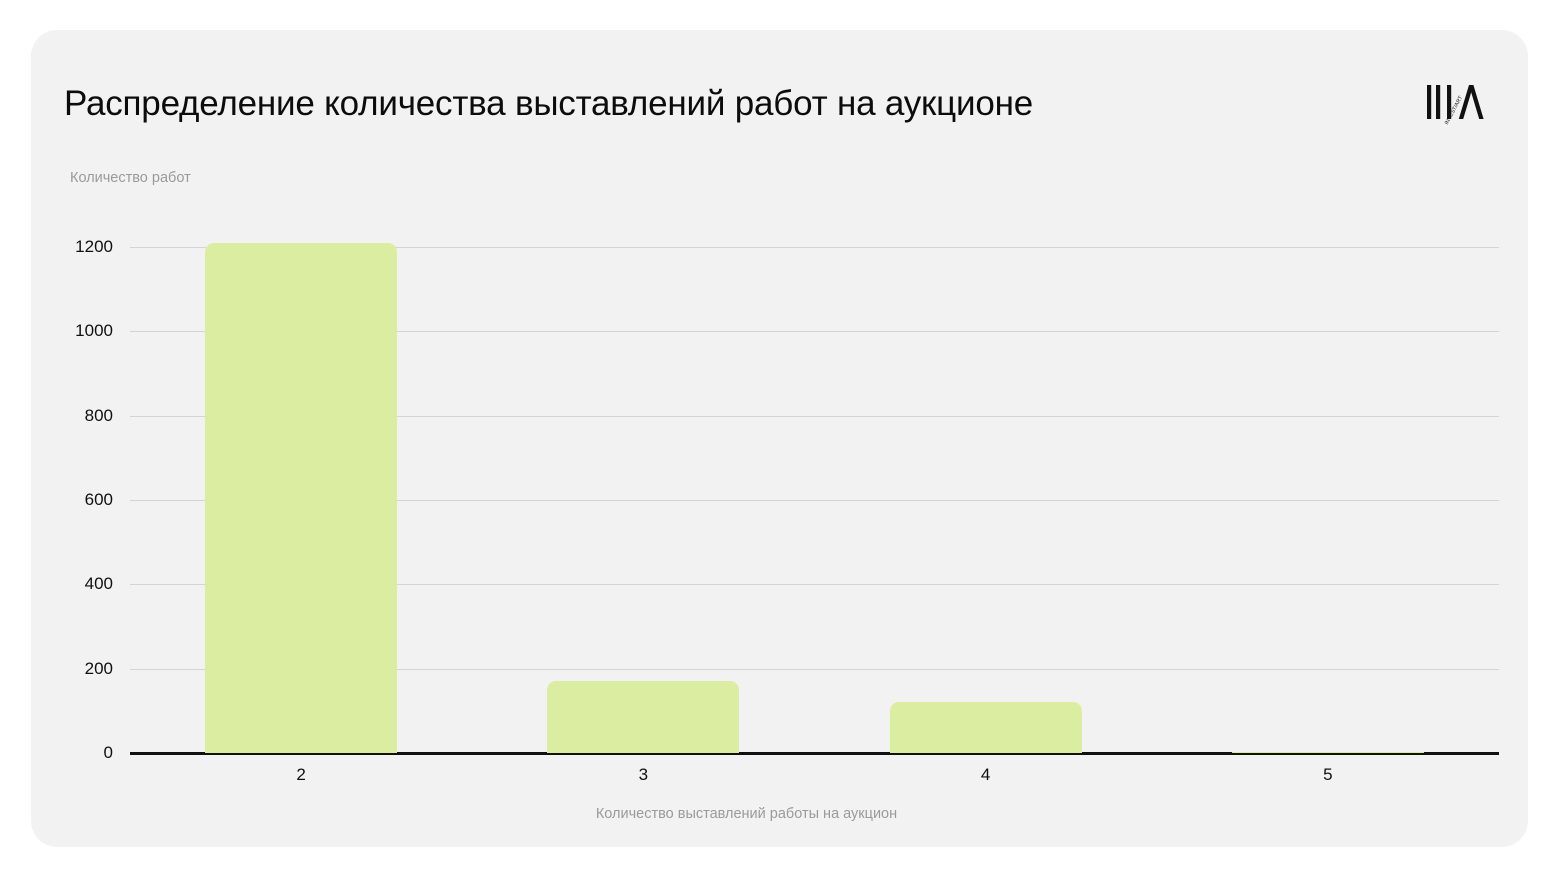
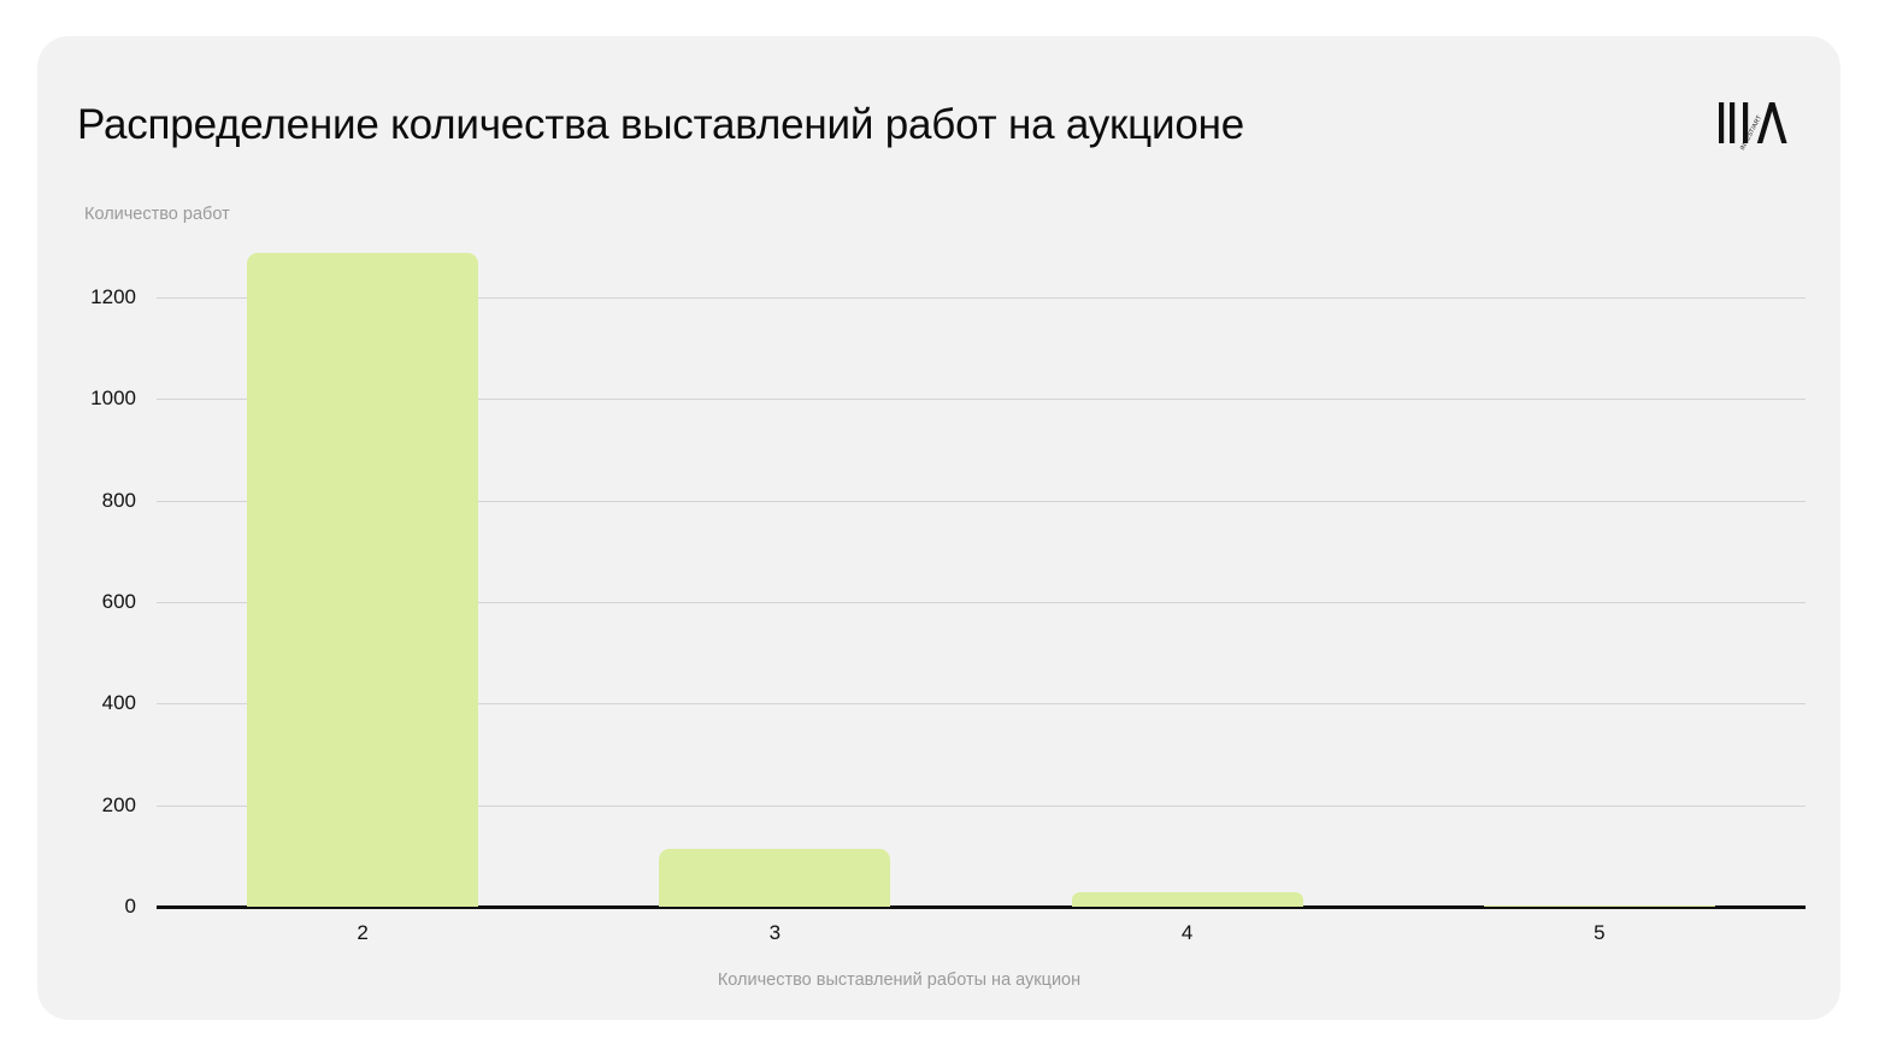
2: 1210 -> 1290
3: 170 -> 120
4: 120 -> 30
